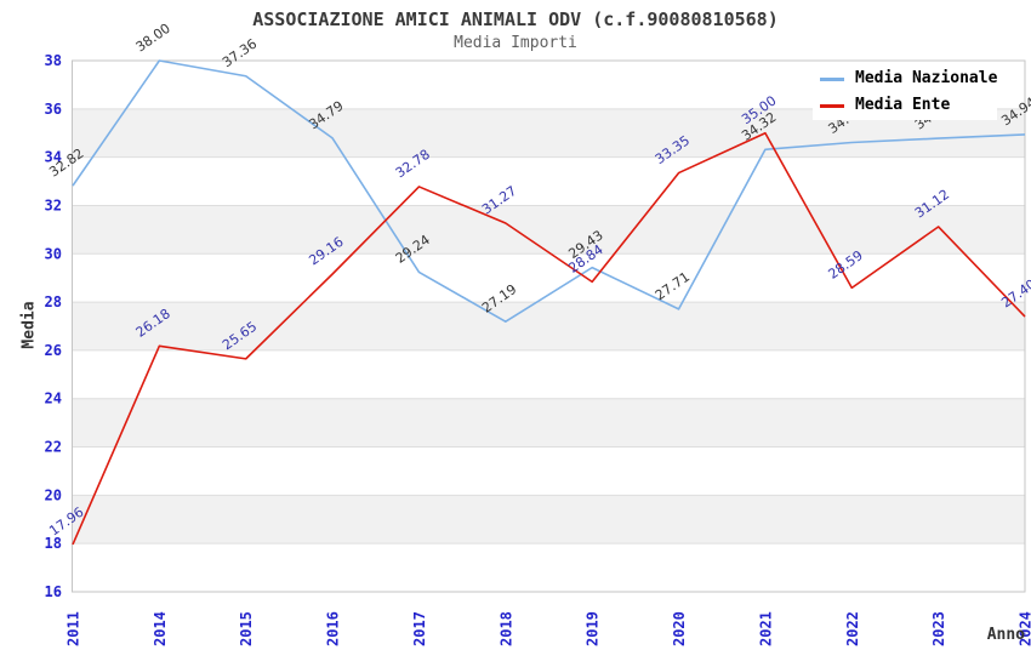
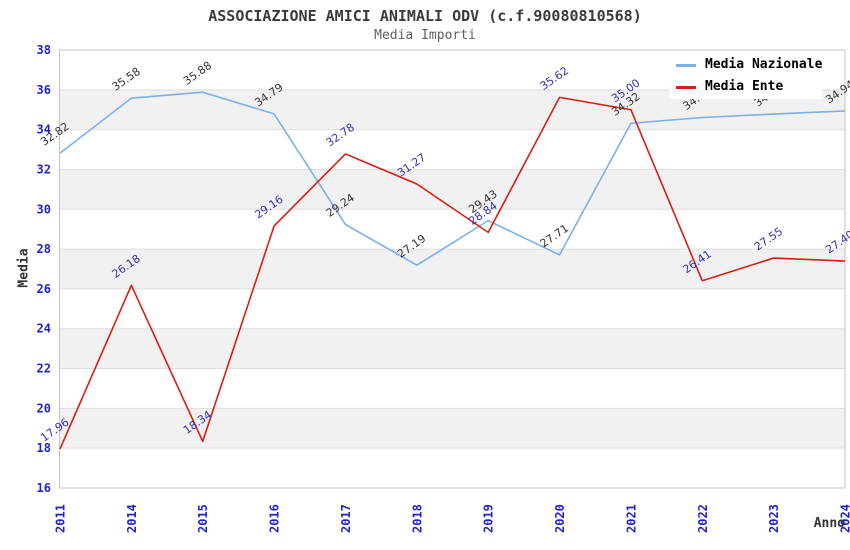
Media Nazionale/2014: 38.00 -> 35.58
Media Nazionale/2015: 37.36 -> 35.88
Media Ente/2015: 25.65 -> 18.34
Media Ente/2020: 33.35 -> 35.62
Media Ente/2022: 28.59 -> 26.41
Media Ente/2023: 31.12 -> 27.55
